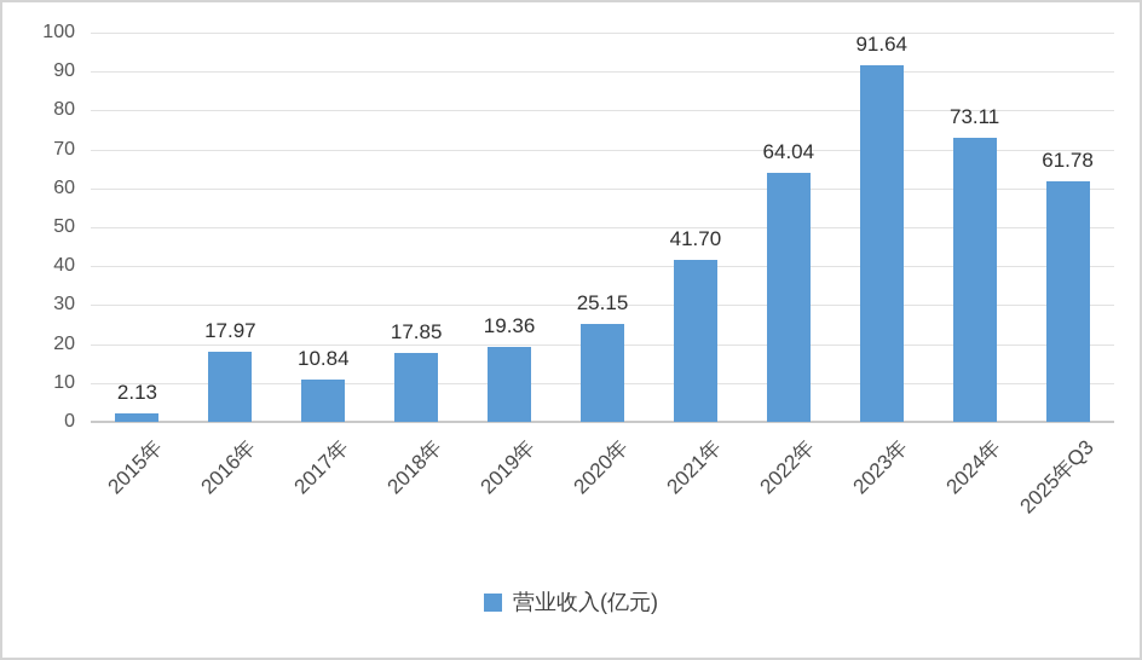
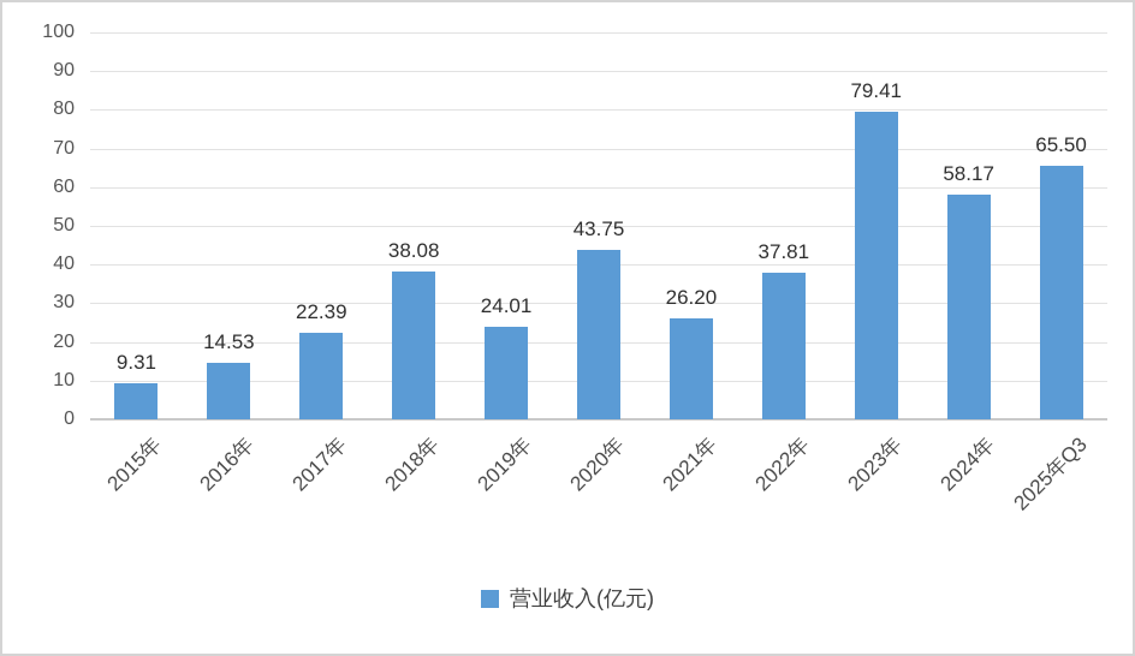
2015年: 2.13 -> 9.31
2016年: 17.97 -> 14.53
2017年: 10.84 -> 22.39
2018年: 17.85 -> 38.08
2019年: 19.36 -> 24.01
2020年: 25.15 -> 43.75
2021年: 41.70 -> 26.20
2022年: 64.04 -> 37.81
2023年: 91.64 -> 79.41
2024年: 73.11 -> 58.17
2025年Q3: 61.78 -> 65.50
